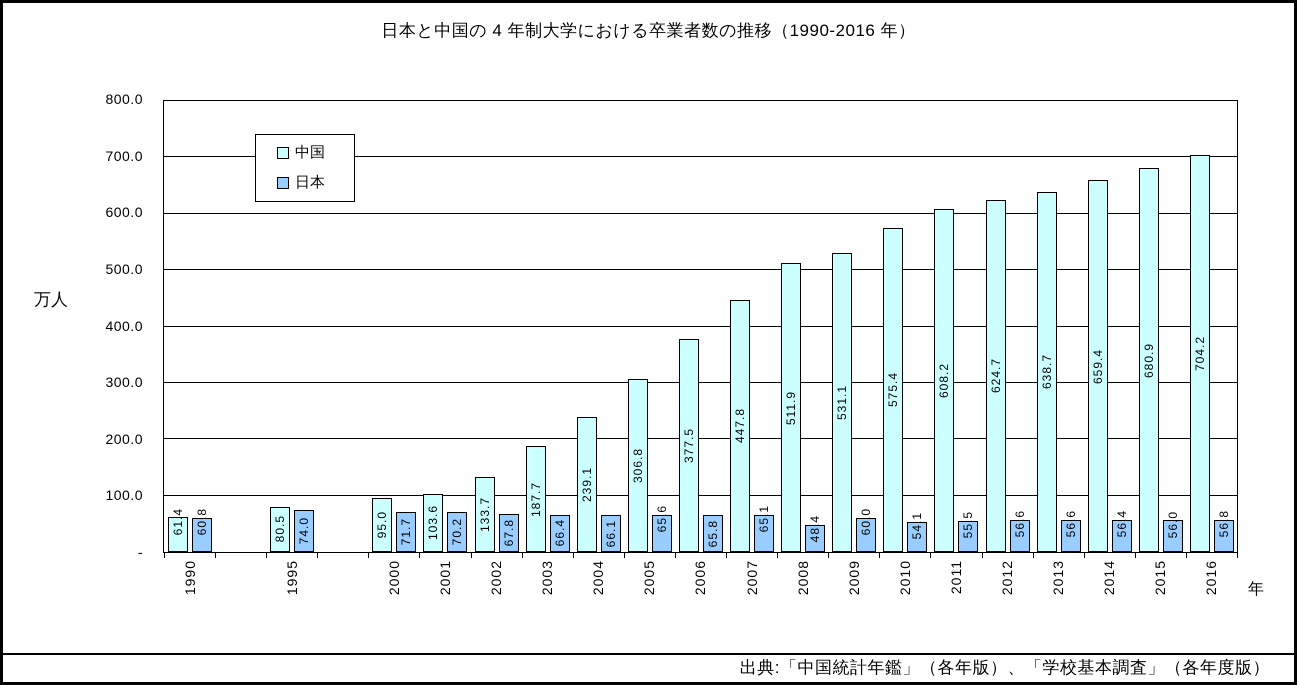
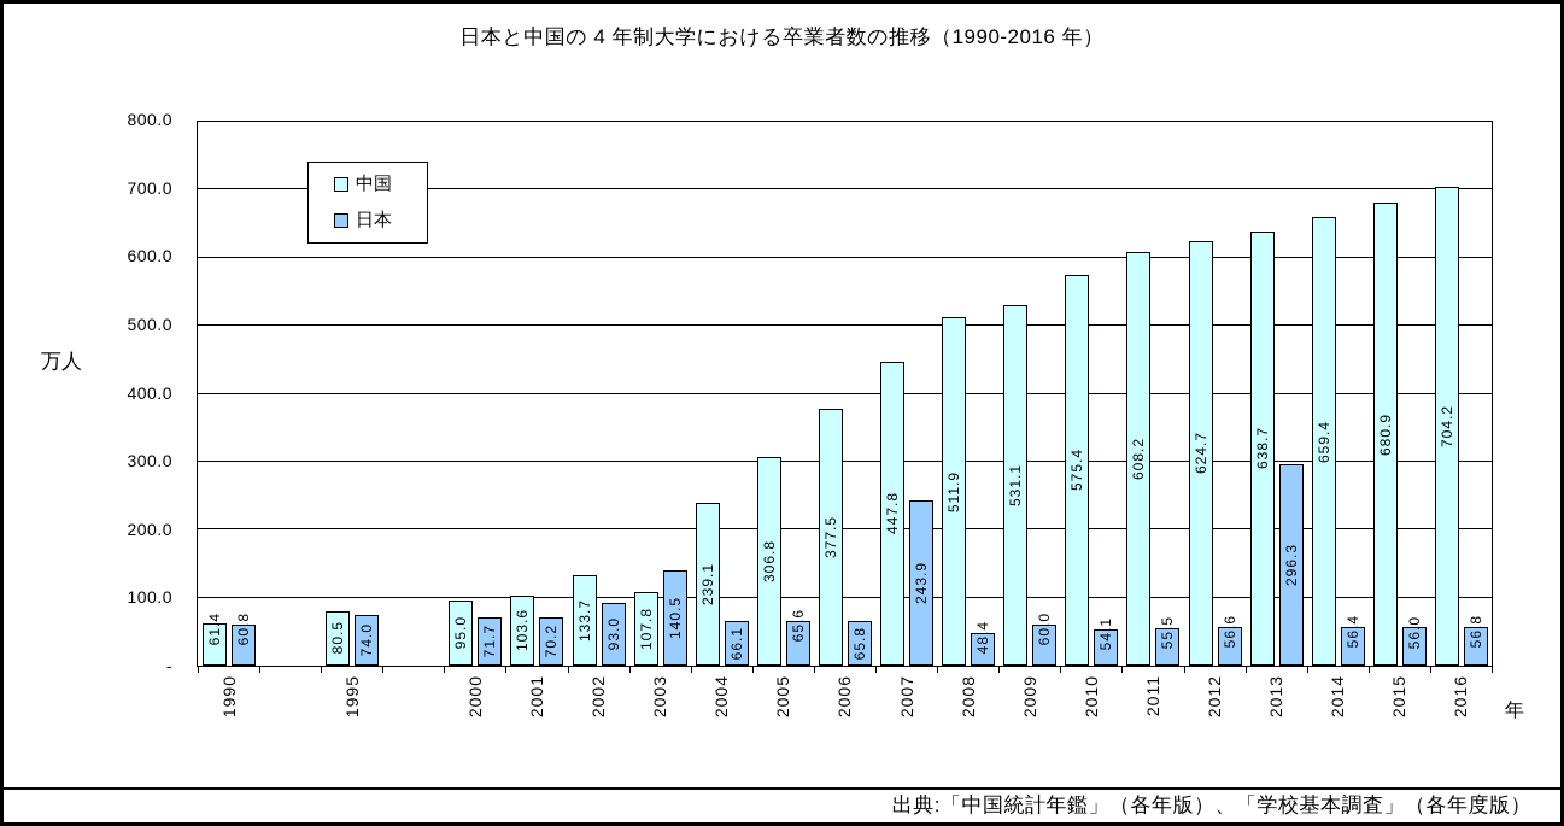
日本/2002: 67.8 -> 93.0
中国/2003: 187.7 -> 107.8
日本/2003: 66.4 -> 140.5
日本/2007: 65.1 -> 243.9
日本/2013: 56.6 -> 296.3
